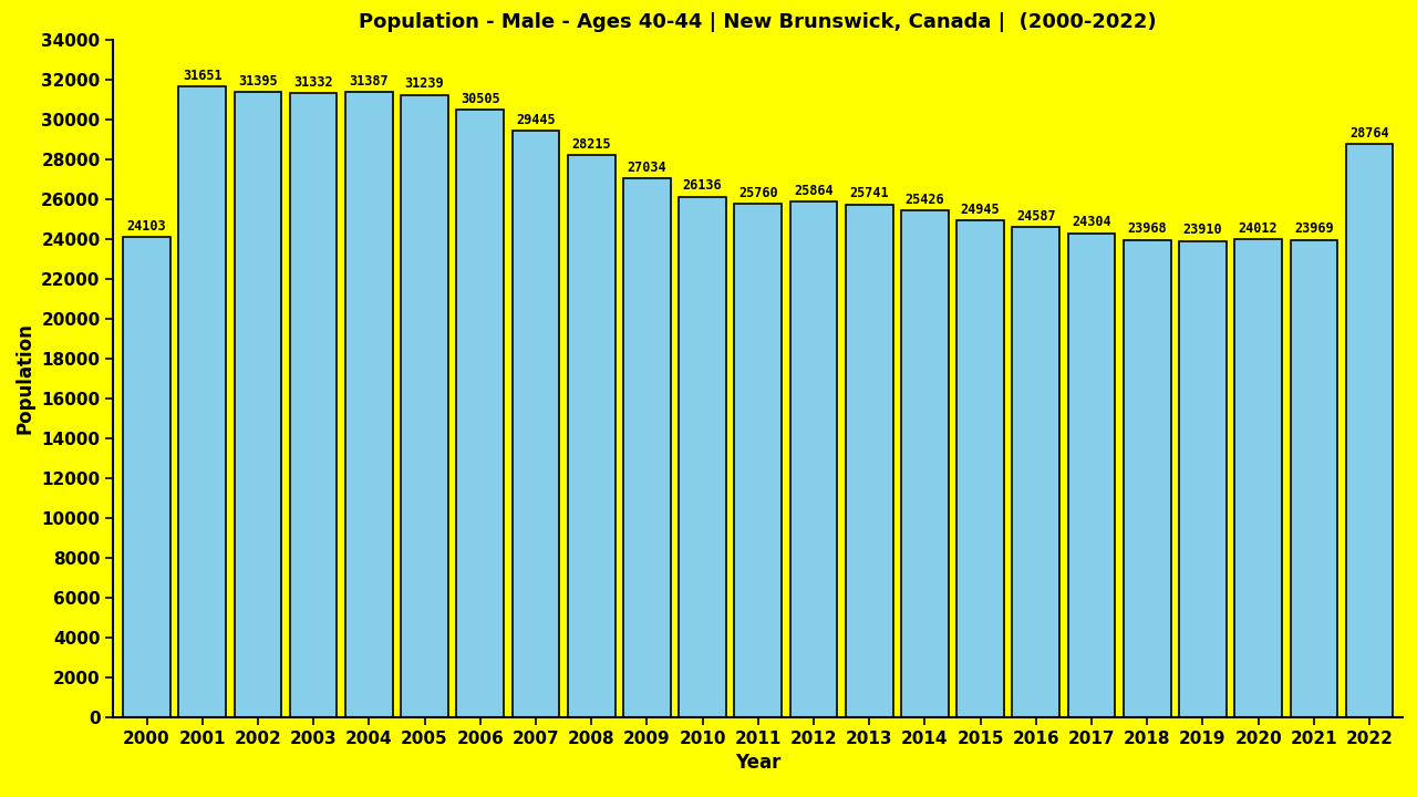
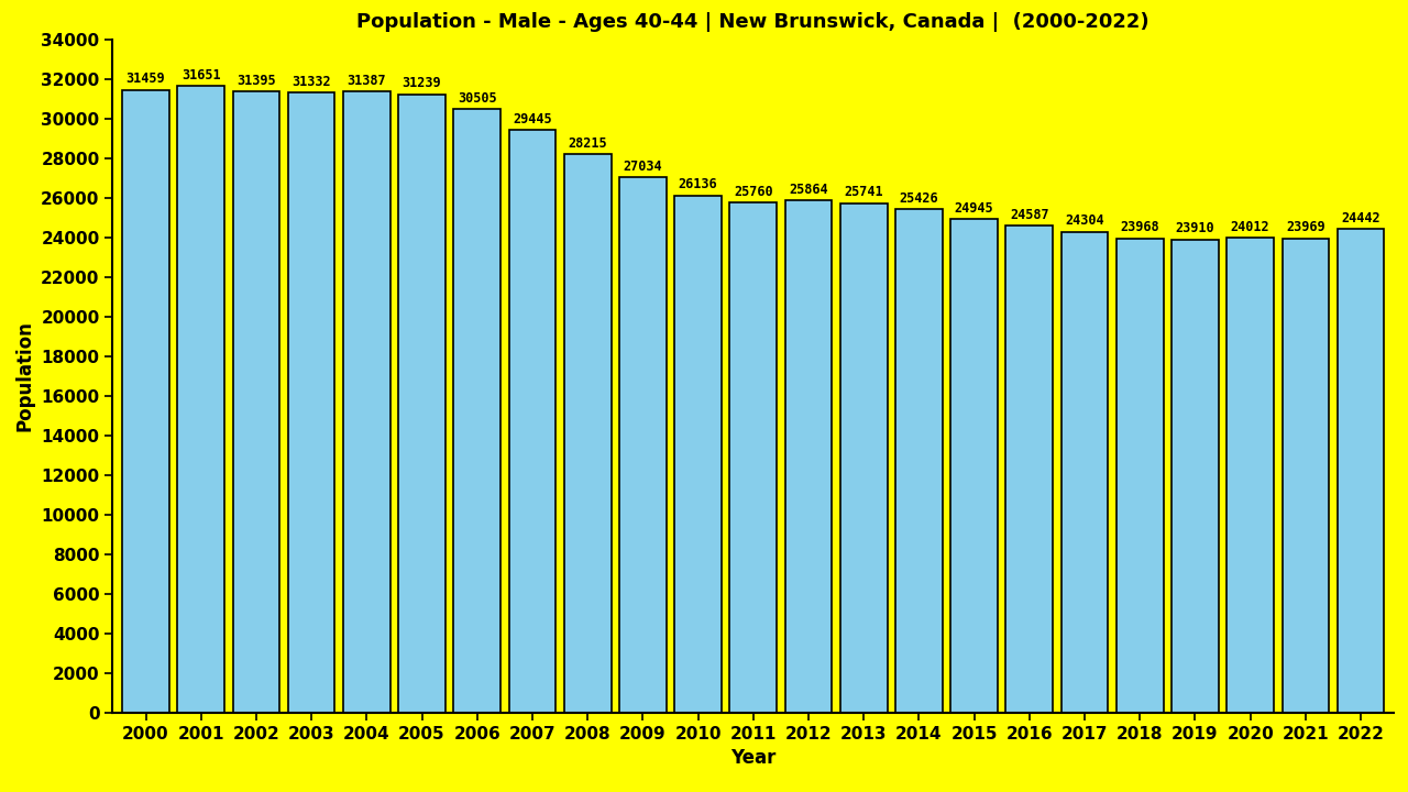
2000: 24103 -> 31459
2022: 28764 -> 24442
